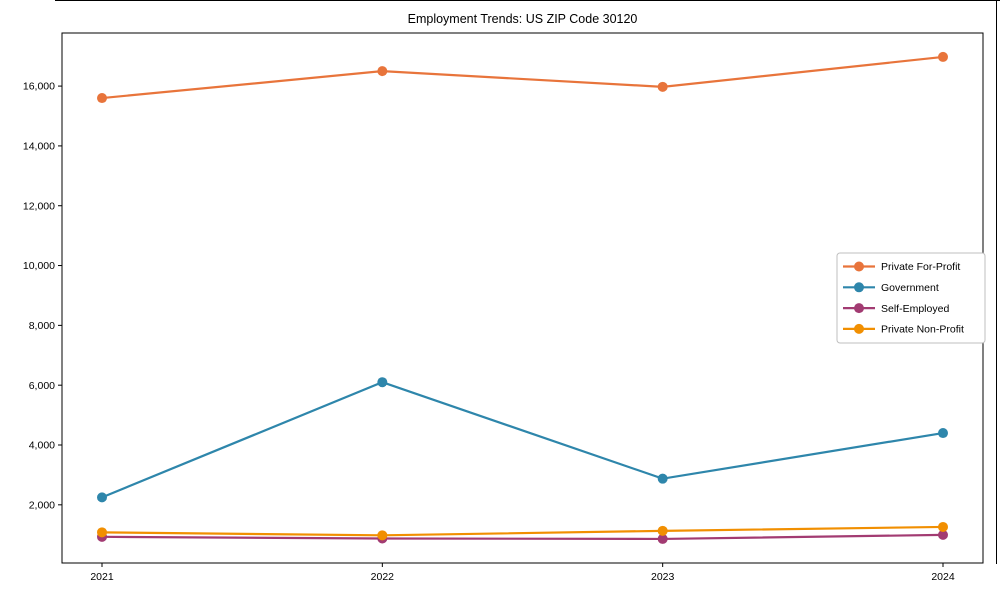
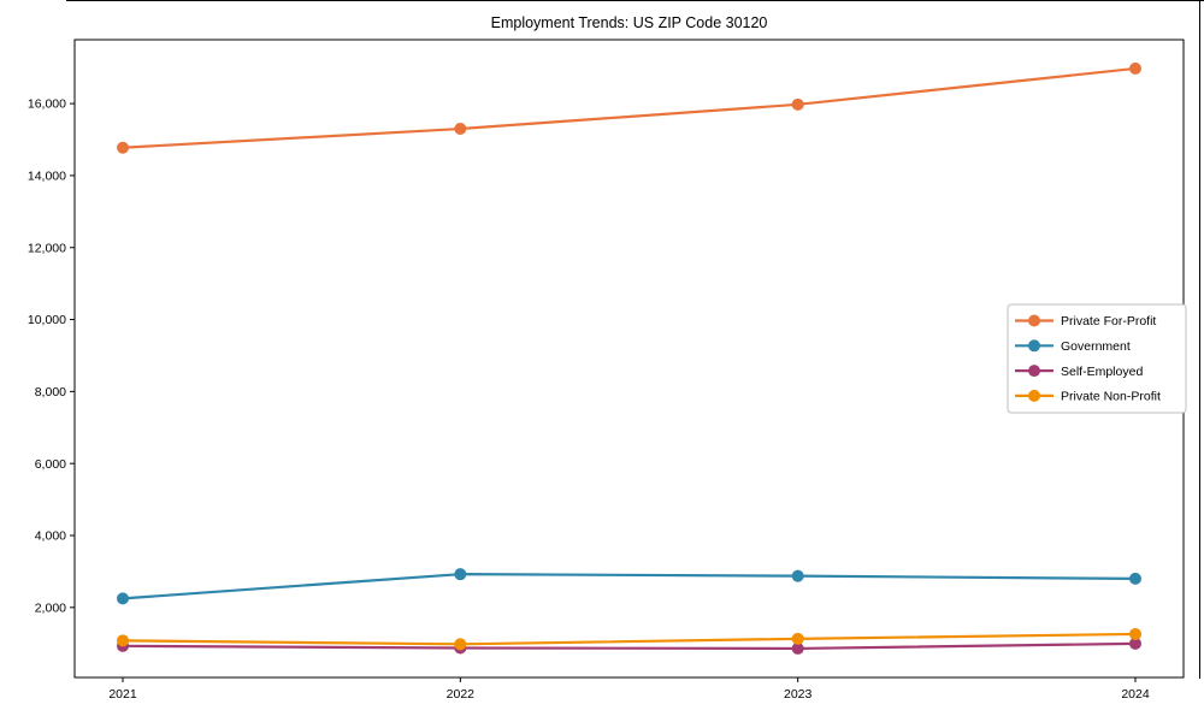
Private For-Profit/2021: 15600 -> 14800
Private For-Profit/2022: 16500 -> 15300
Government/2022: 6100 -> 2900
Government/2024: 4400 -> 2800
